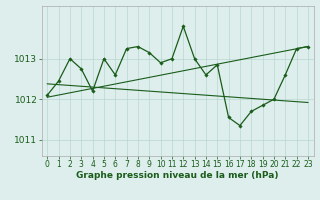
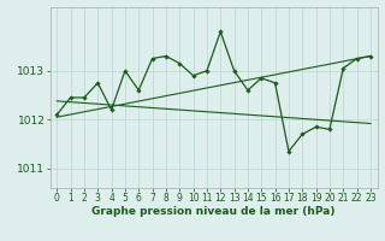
2: 1013.00 -> 1012.45
16: 1011.55 -> 1012.75
20: 1012.00 -> 1011.80
21: 1012.60 -> 1013.05
